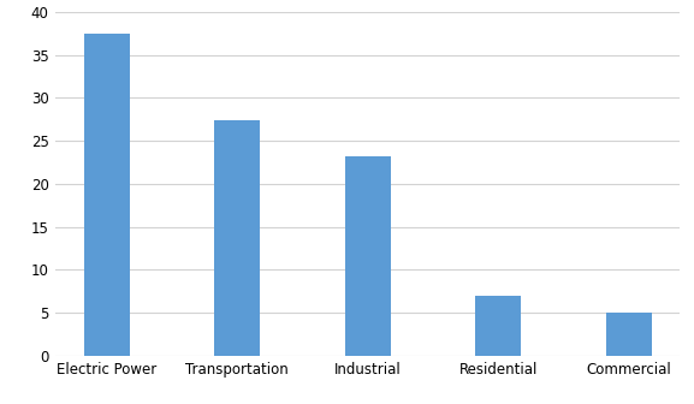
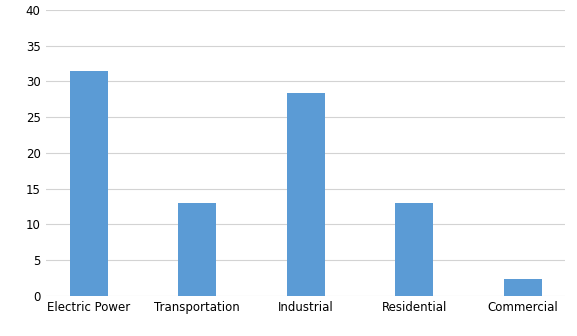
Electric Power: 37.5 -> 31.4
Transportation: 27.4 -> 13.0
Industrial: 23.2 -> 28.4
Residential: 7.0 -> 13.0
Commercial: 5.0 -> 2.4
